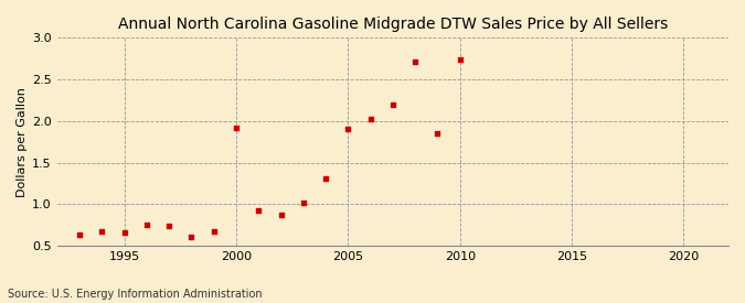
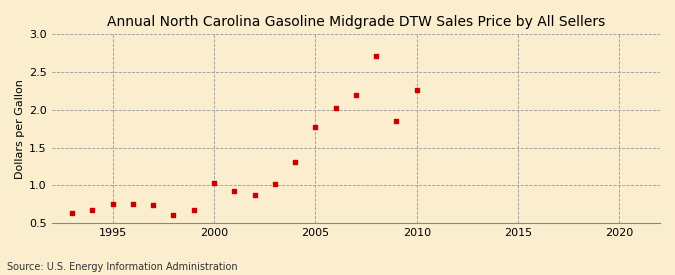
1995: 0.66 -> 0.75
2000: 1.92 -> 1.03
2005: 1.90 -> 1.77
2010: 2.74 -> 2.26
